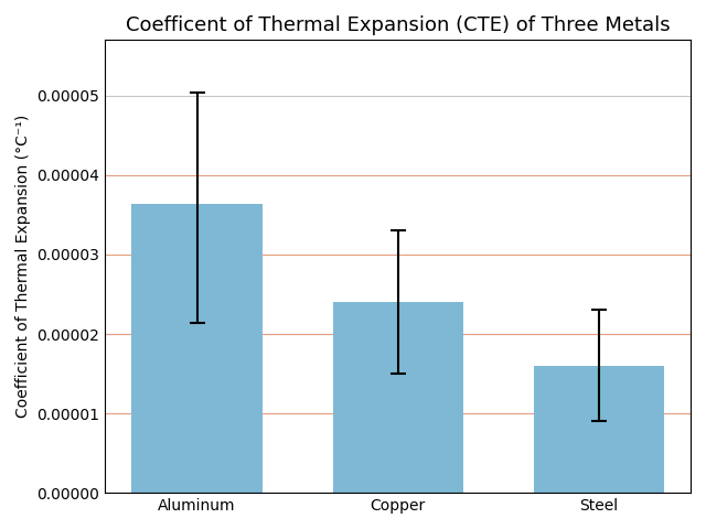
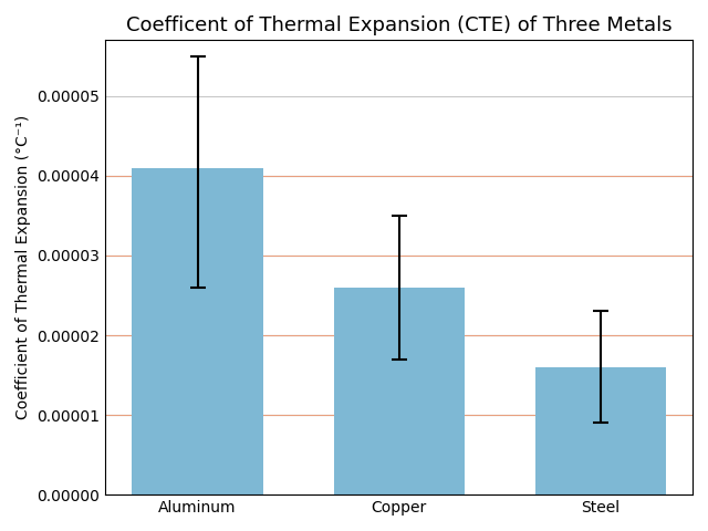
Aluminum: 0.0000364 -> 0.0000410
Copper: 0.0000240 -> 0.0000260
